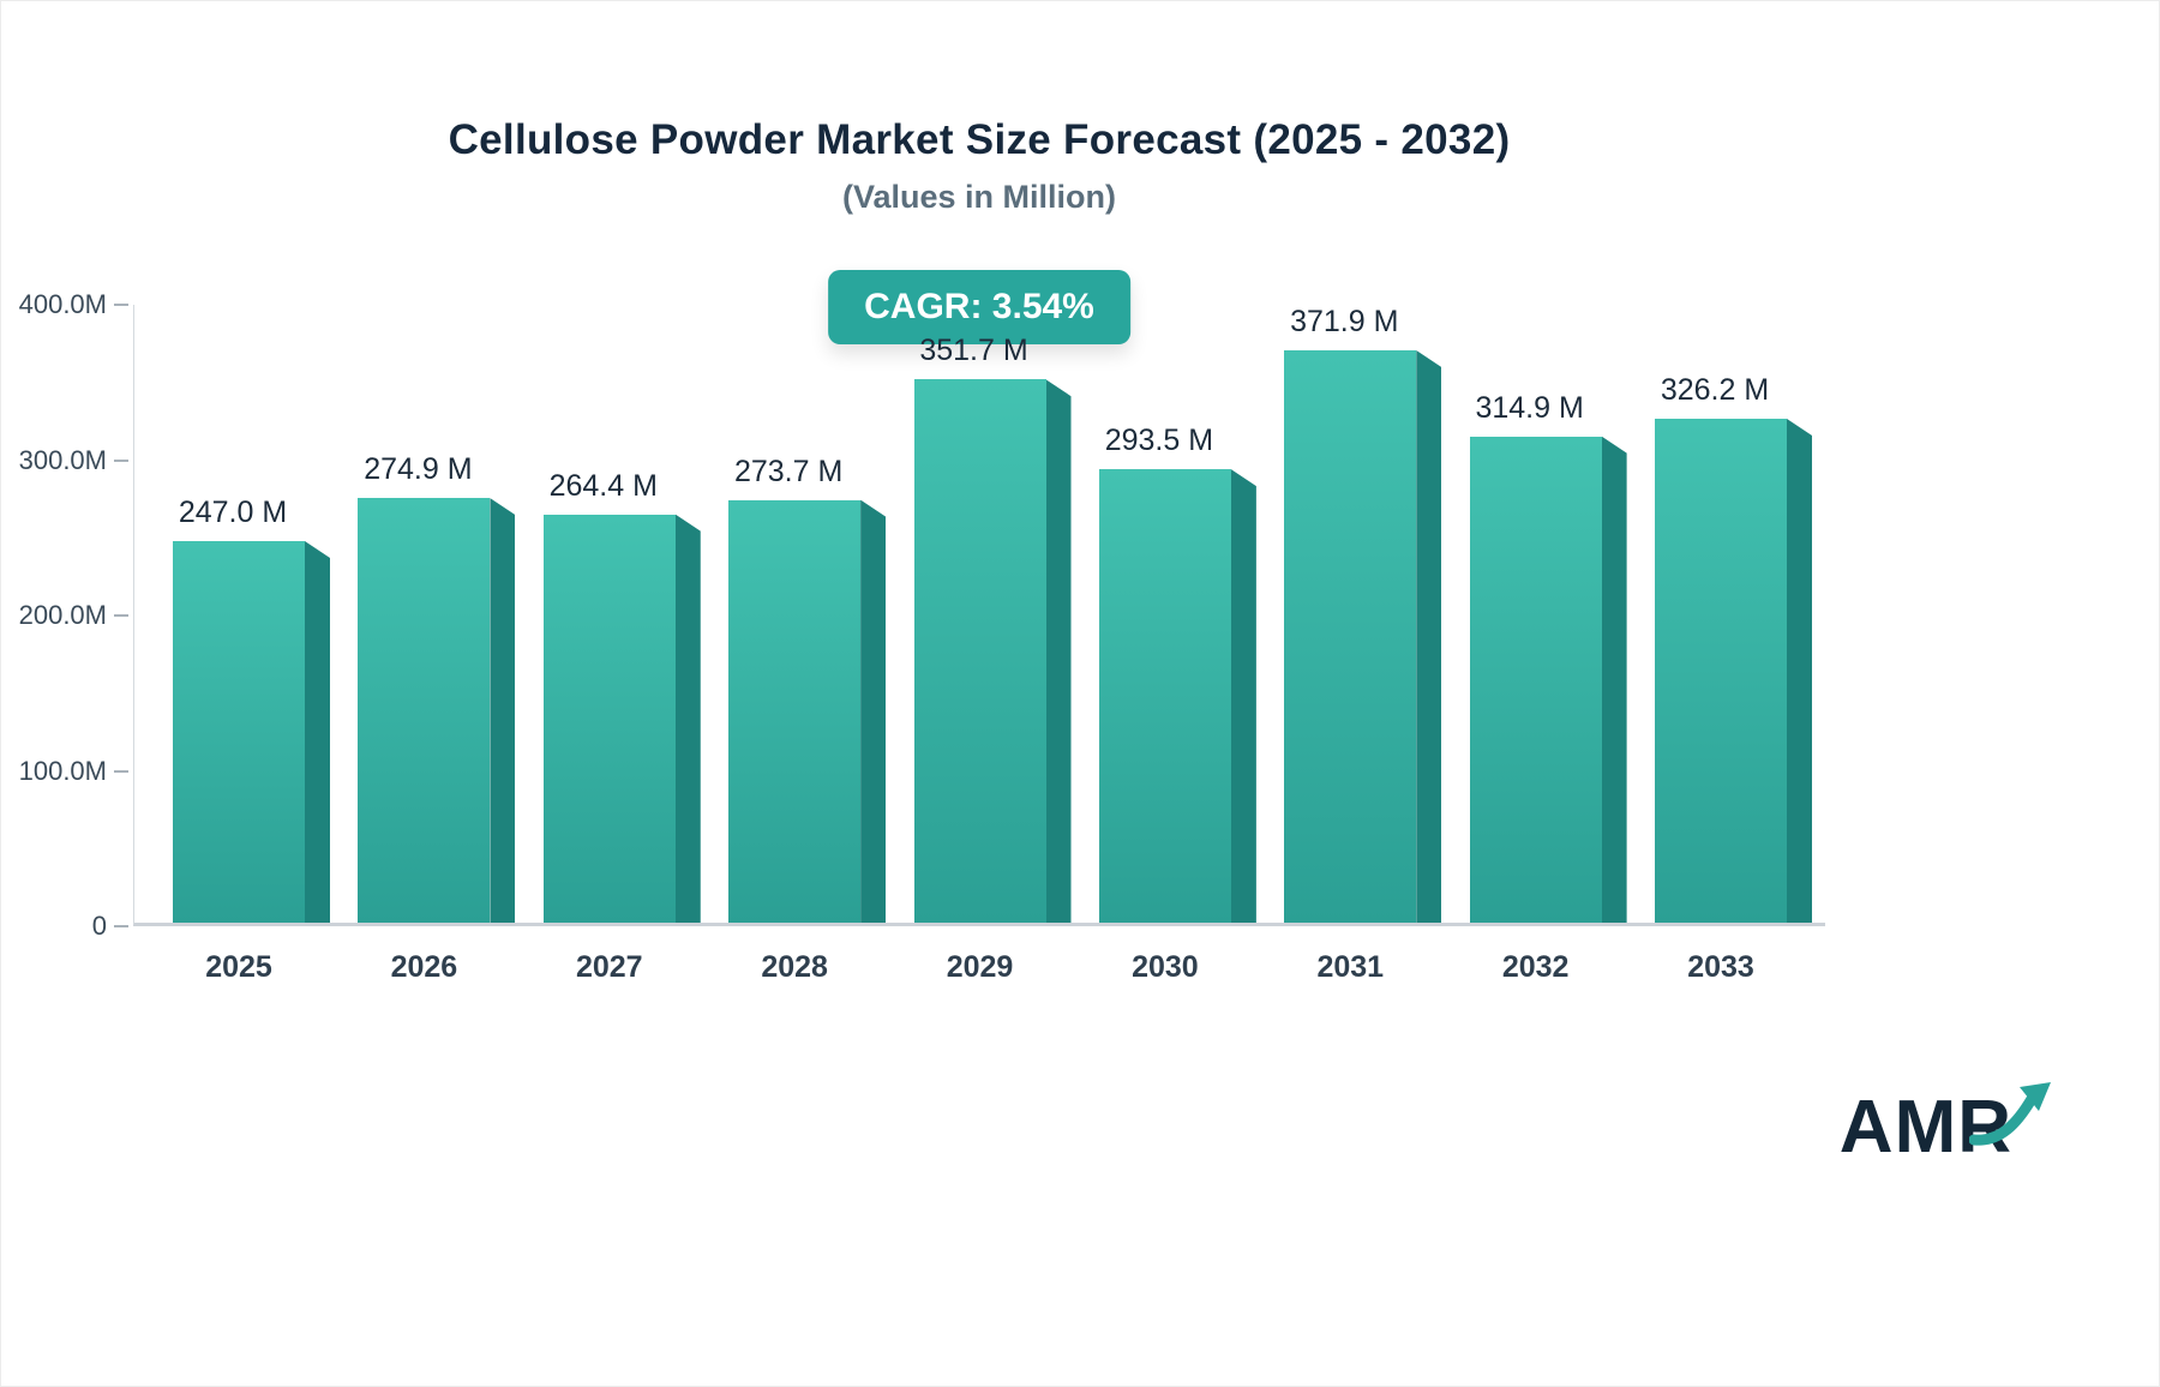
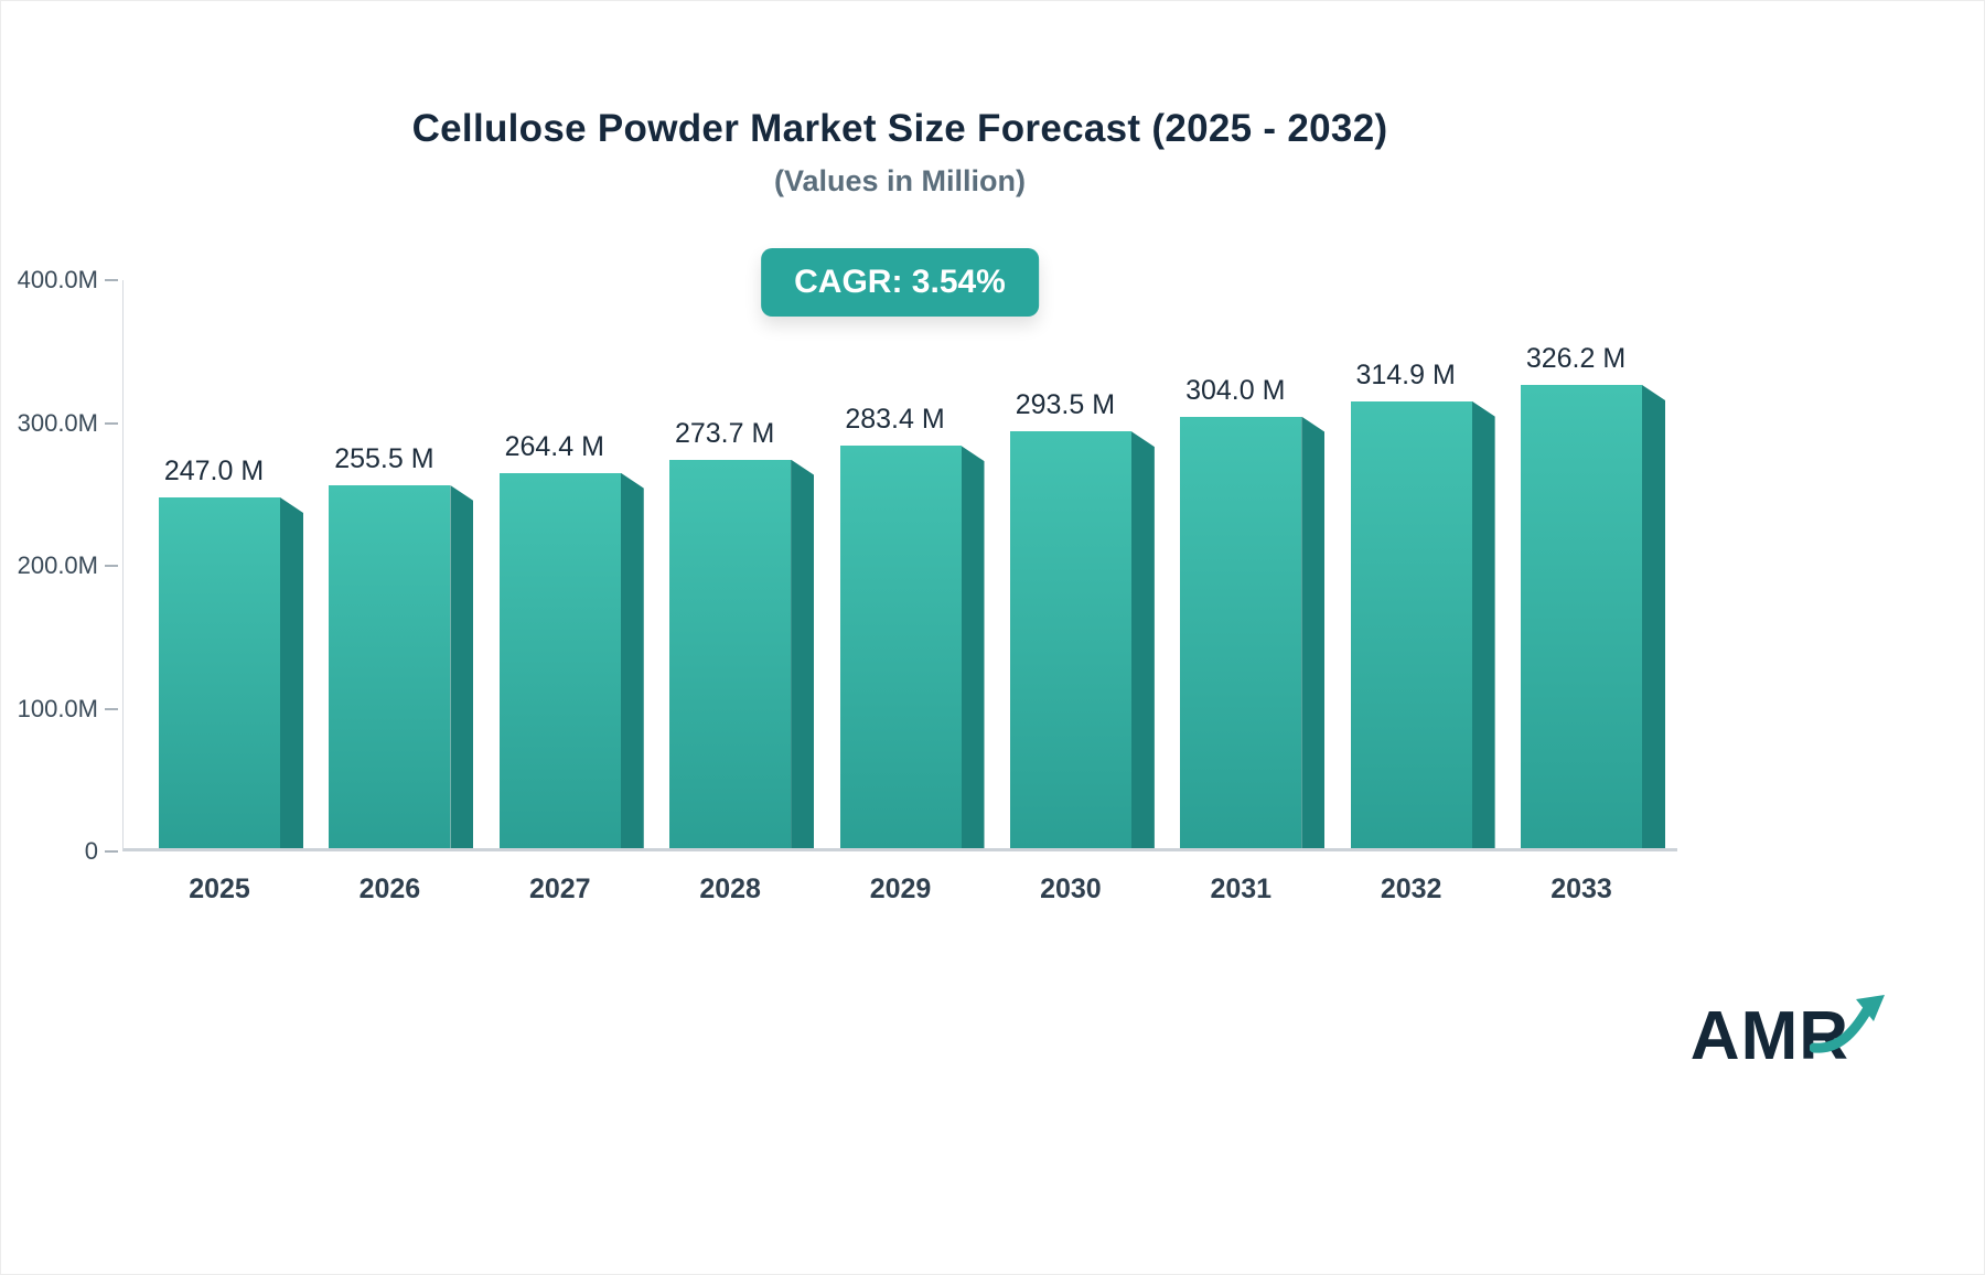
2026: 274.9 -> 255.5
2029: 351.7 -> 283.4
2031: 371.9 -> 304.0
